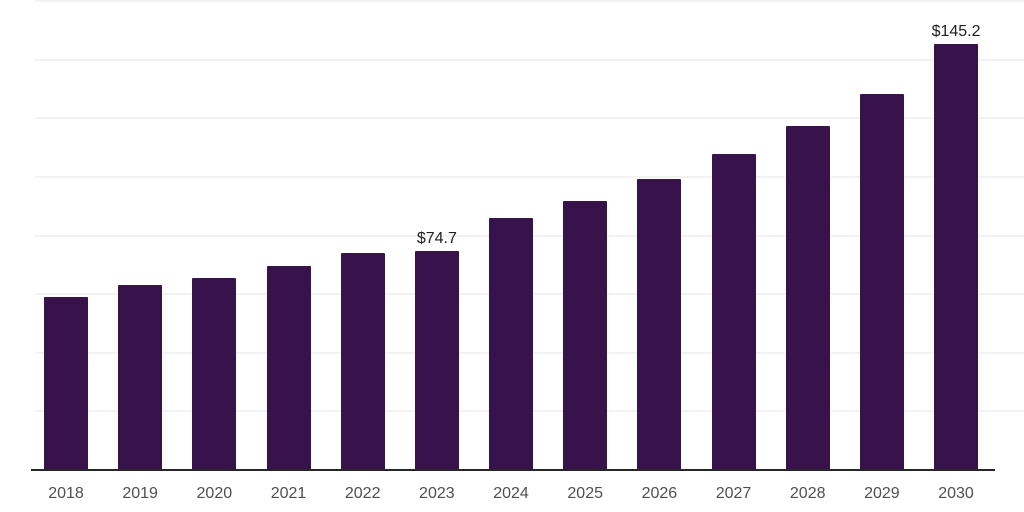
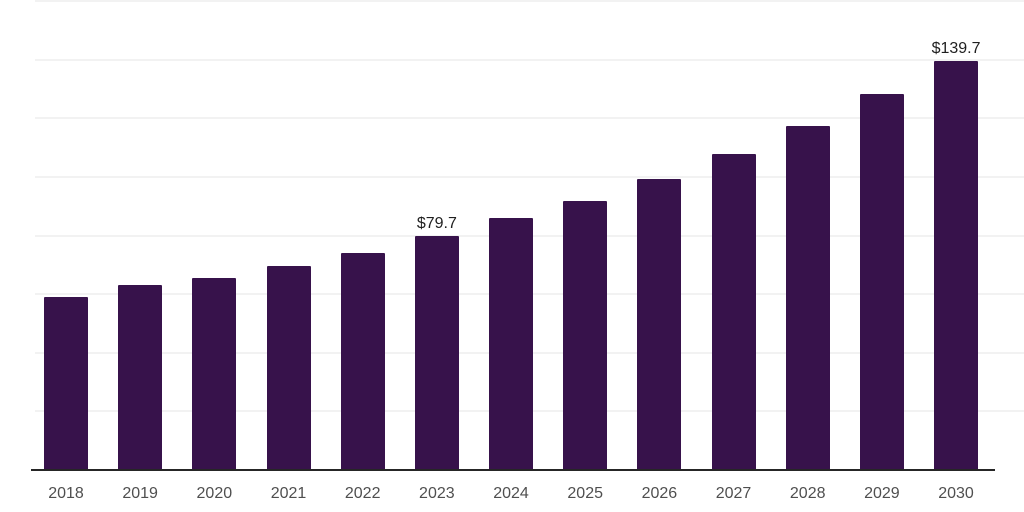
2023: $74.7 -> $79.7
2030: $145.2 -> $139.7
